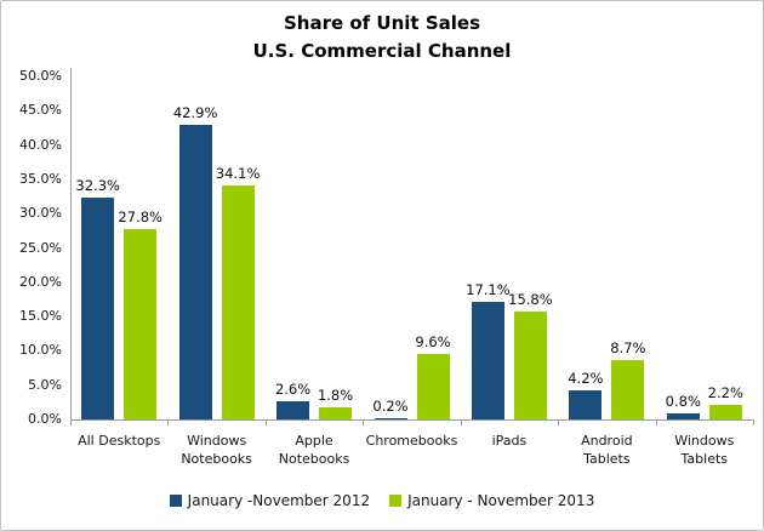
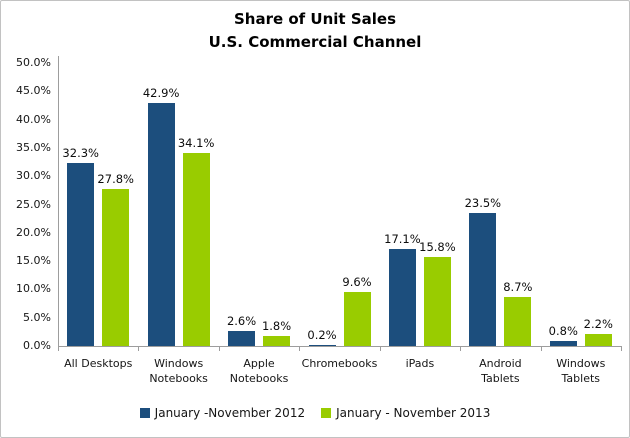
January -November 2012/Android Tablets: 4.2% -> 23.5%
